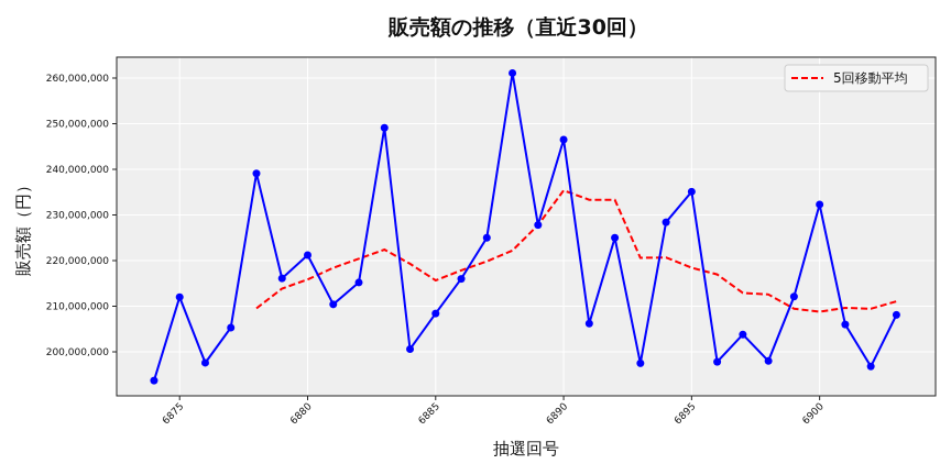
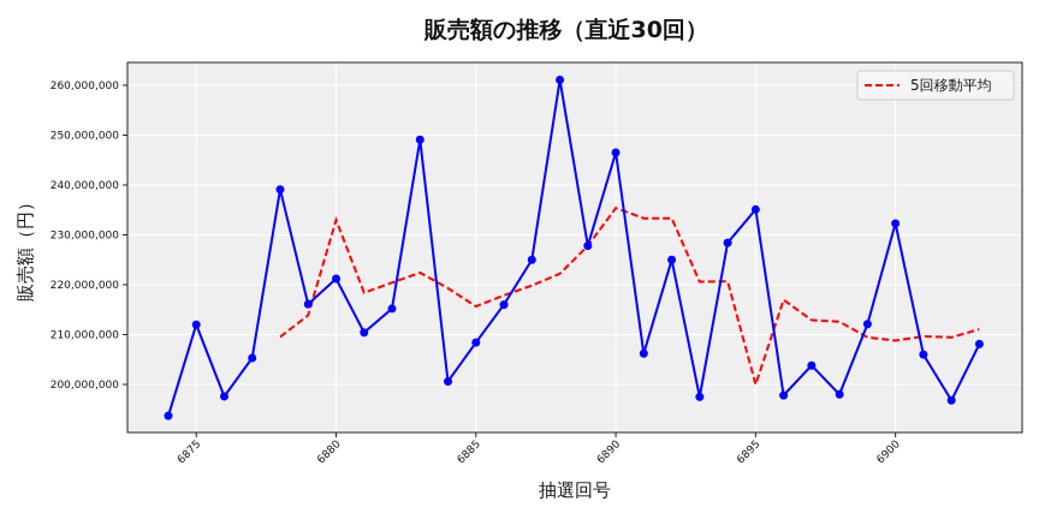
5回移動平均/6880: 216000000 -> 233000000
5回移動平均/6895: 218000000 -> 200000000
